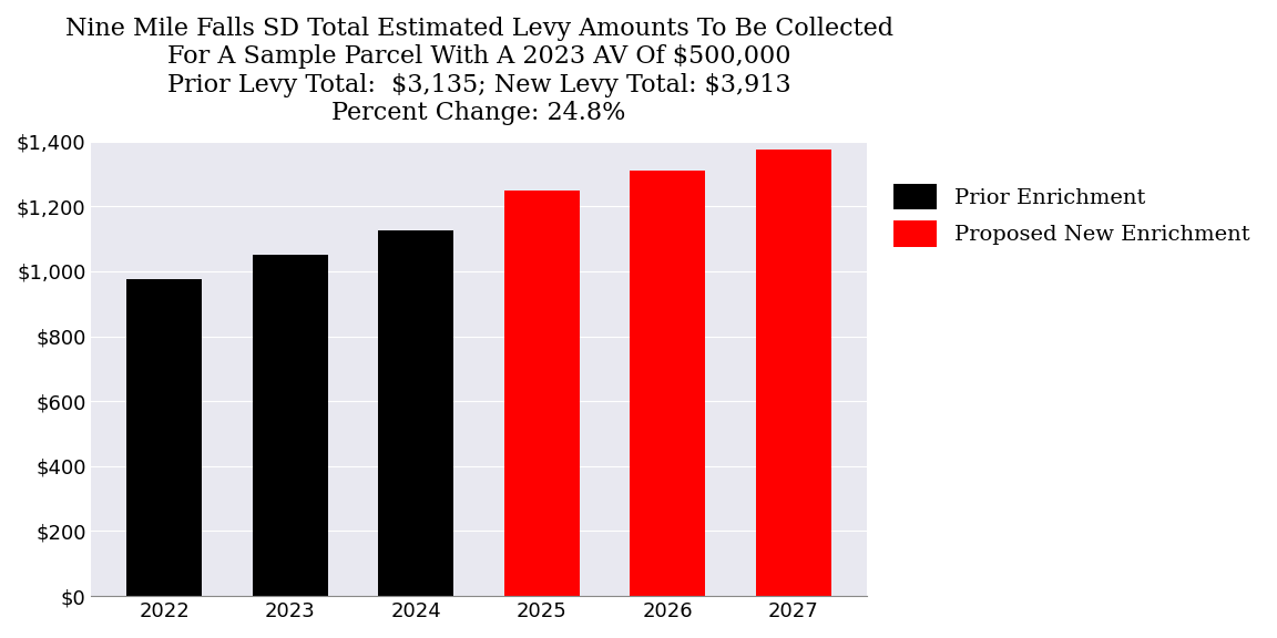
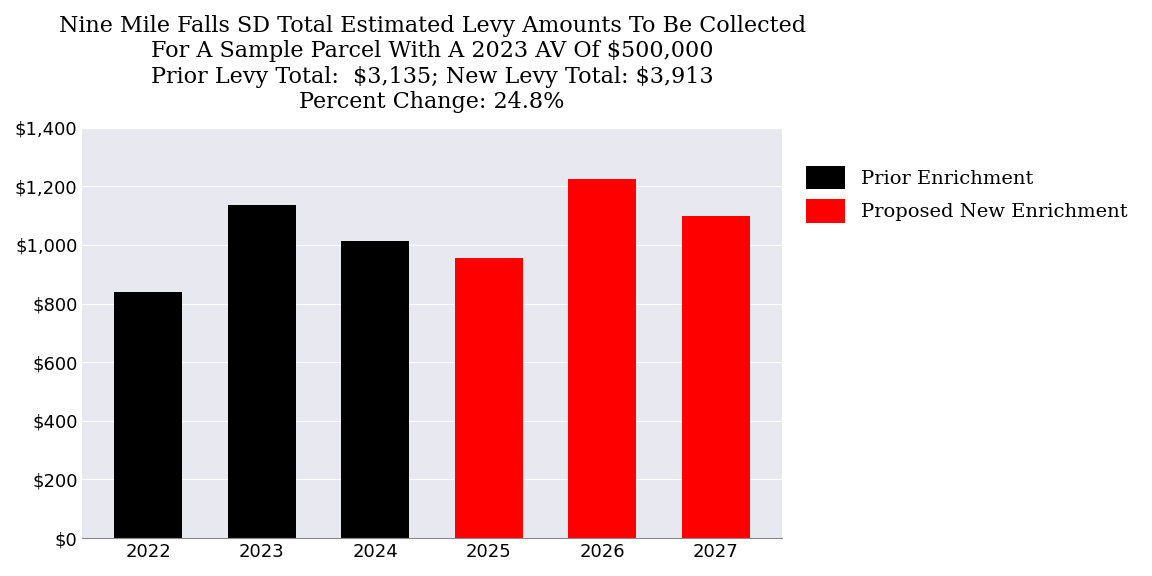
2022: $975 -> $840
2023: $1,050 -> $1,135
2024: $1,125 -> $1,015
2025: $1,250 -> $955
2026: $1,310 -> $1,225
2027: $1,375 -> $1,100
